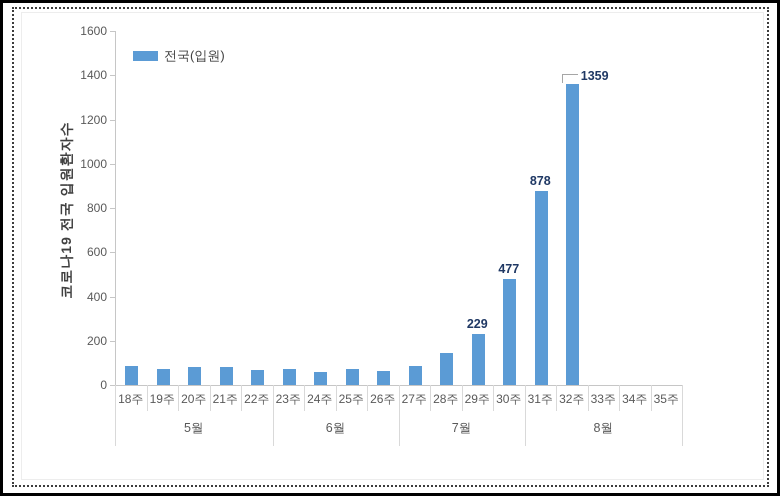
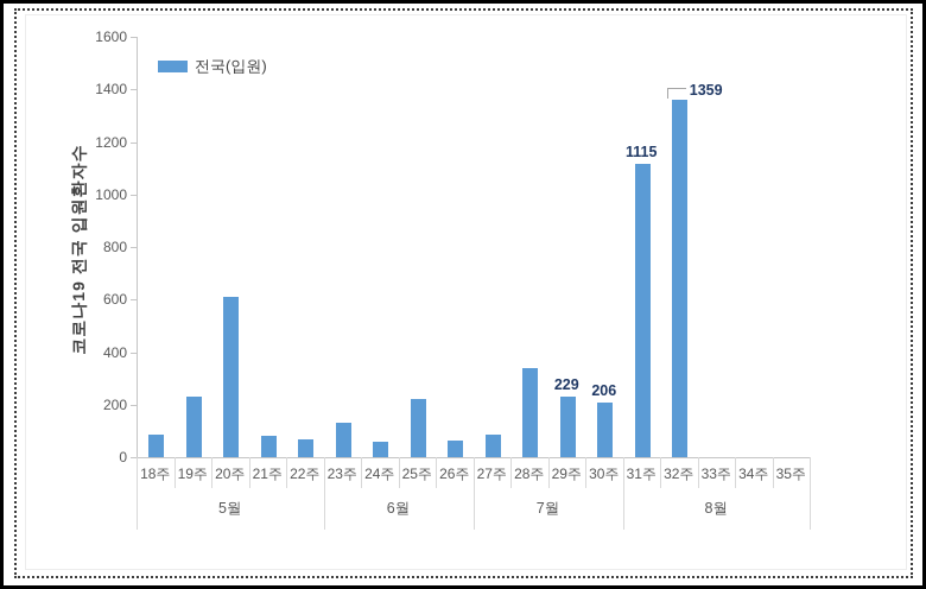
19주: 70 -> 230
20주: 80 -> 610
23주: 70 -> 130
25주: 70 -> 220
28주: 140 -> 340
30주: 477 -> 206
31주: 878 -> 1115
